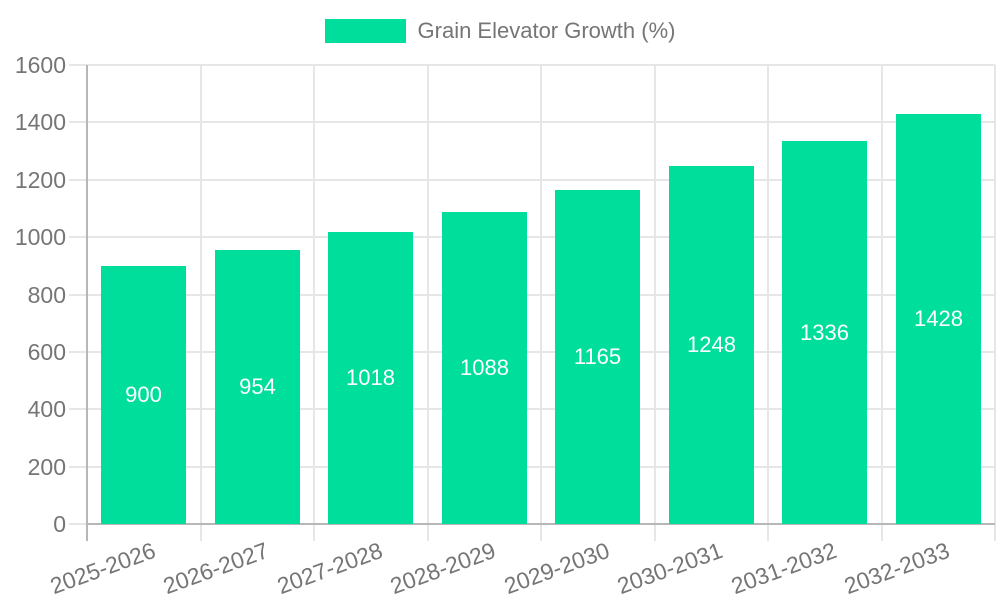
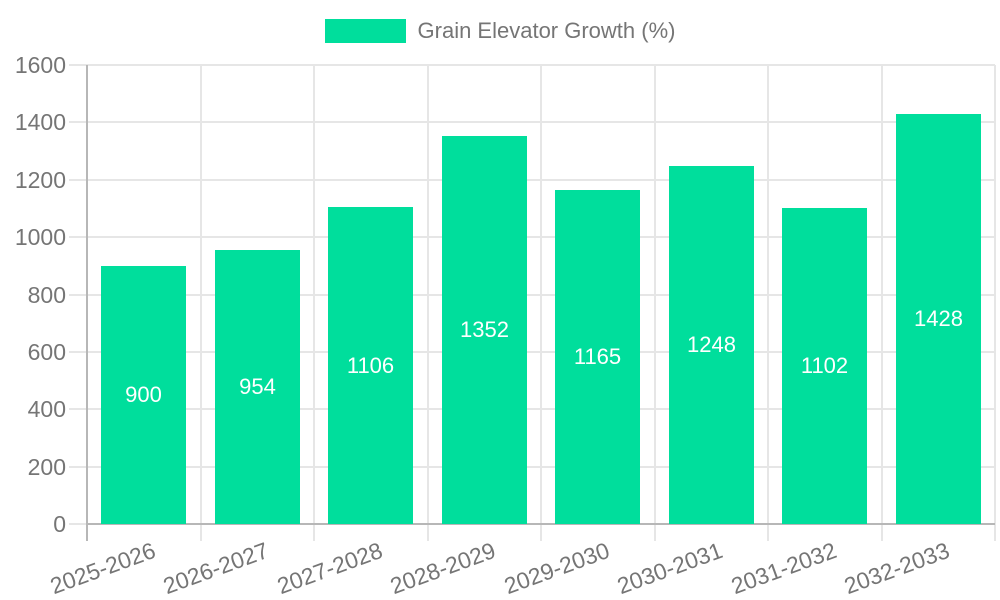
2027-2028: 1018 -> 1106
2028-2029: 1088 -> 1352
2031-2032: 1336 -> 1102
